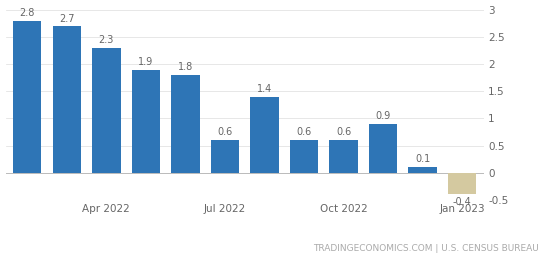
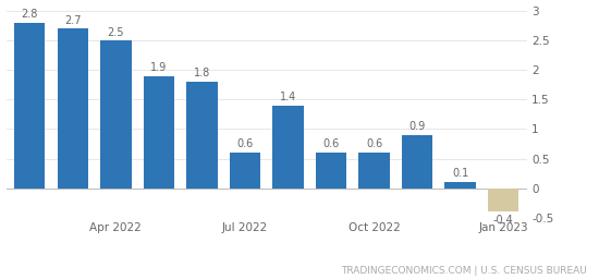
Apr 2022: 2.3 -> 2.5
